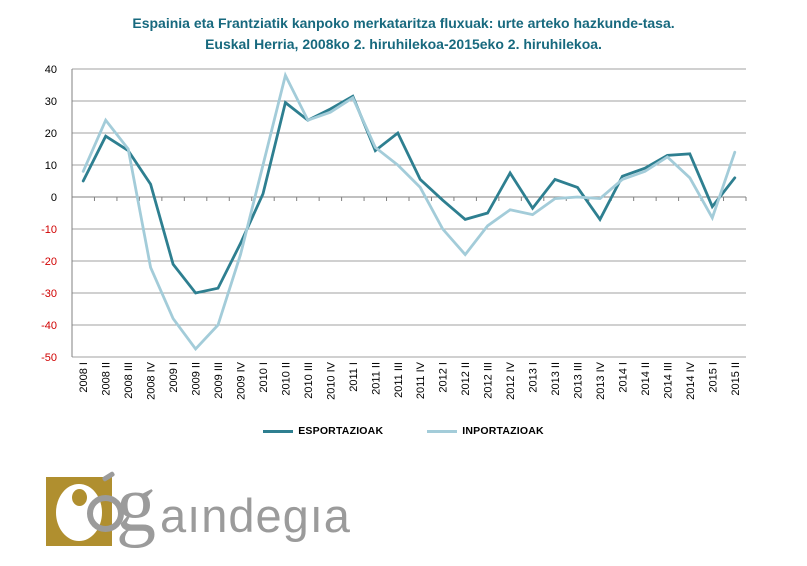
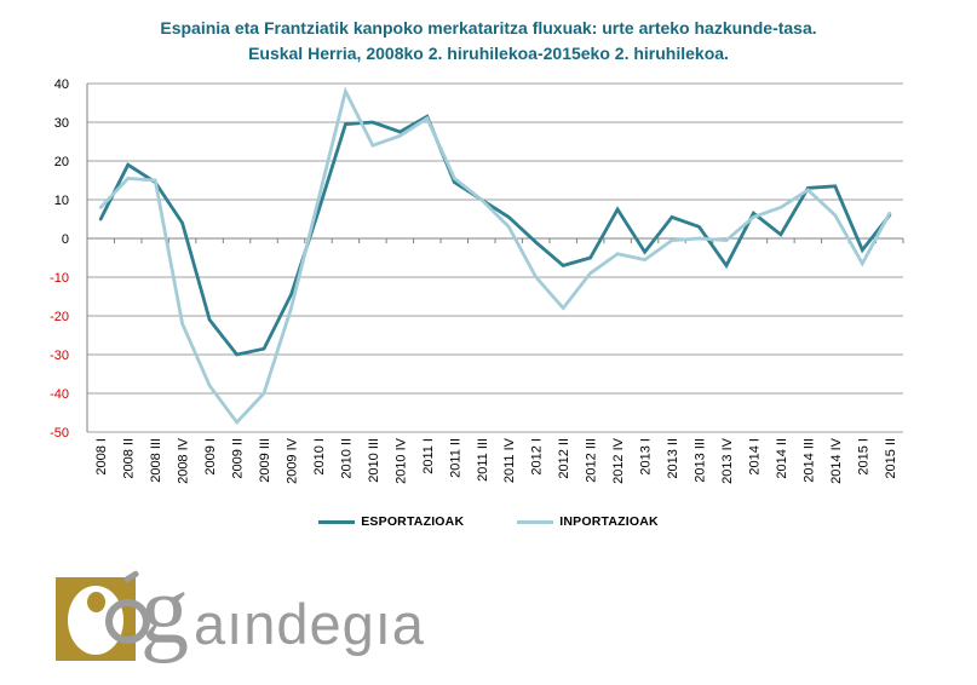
INPORTAZIOAK/2008 II: 24 -> 16
ESPORTAZIOAK/2010 I: 1 -> 7
ESPORTAZIOAK/2010 III: 24 -> 30
ESPORTAZIOAK/2011 III: 20 -> 10
ESPORTAZIOAK/2014 II: 9 -> 1
INPORTAZIOAK/2015 II: 14 -> 6
